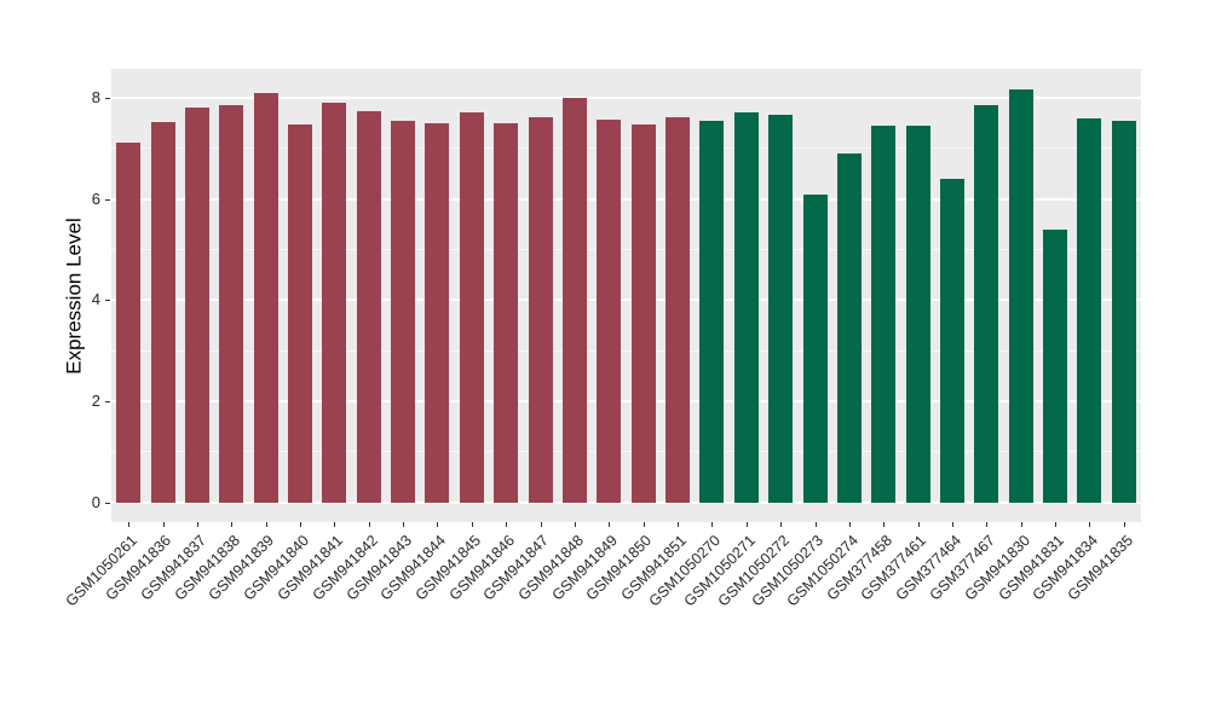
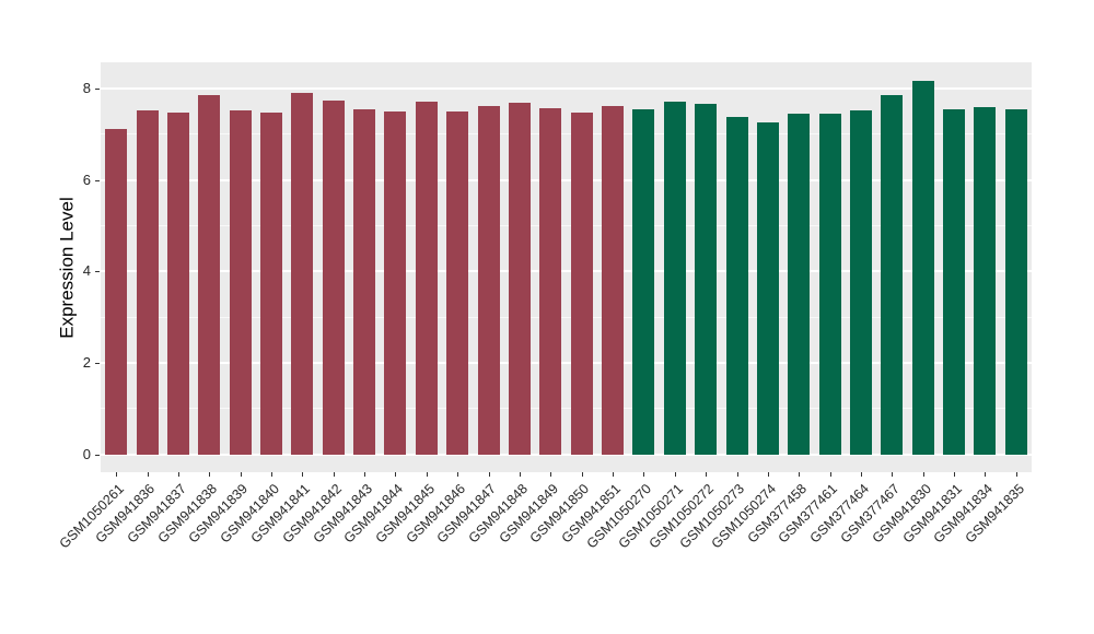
GSM941837: 7.8 -> 7.5
GSM941839: 8.1 -> 7.5
GSM941848: 8.0 -> 7.7
GSM1050273: 6.1 -> 7.4
GSM1050274: 6.9 -> 7.2
GSM377464: 6.4 -> 7.5
GSM941831: 5.4 -> 7.5
